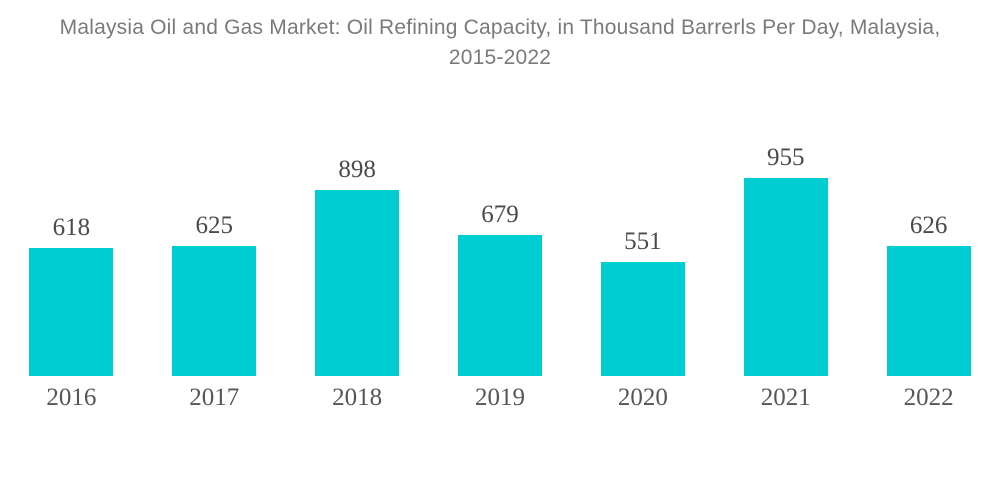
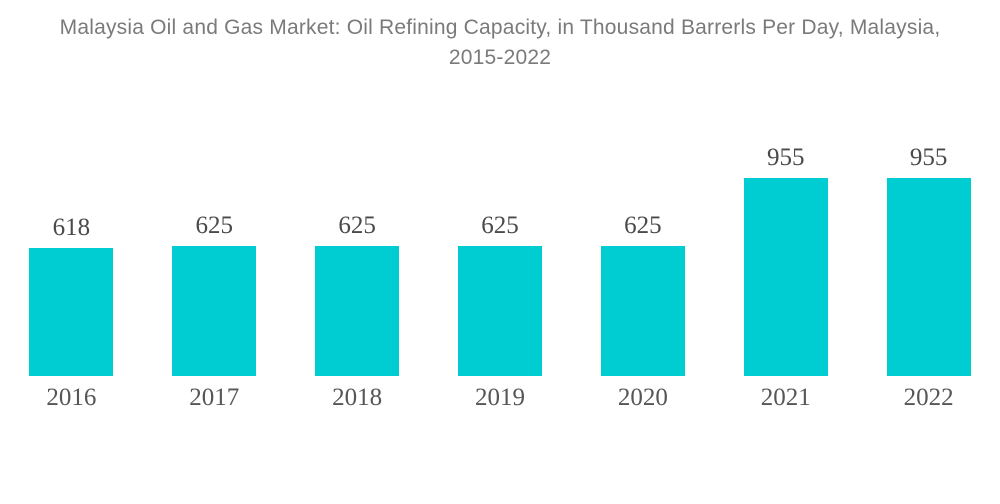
2018: 898 -> 625
2019: 679 -> 625
2020: 551 -> 625
2022: 626 -> 955
